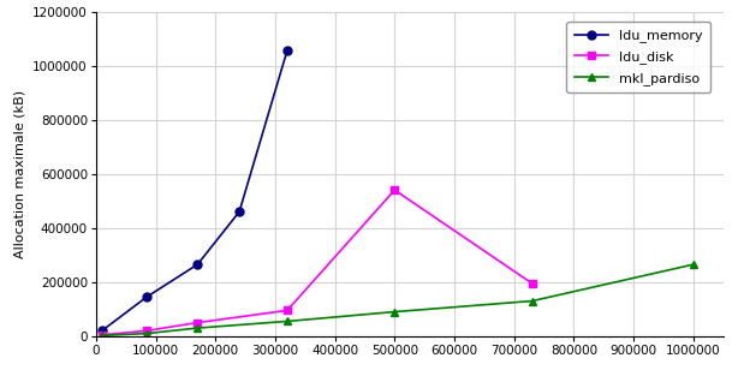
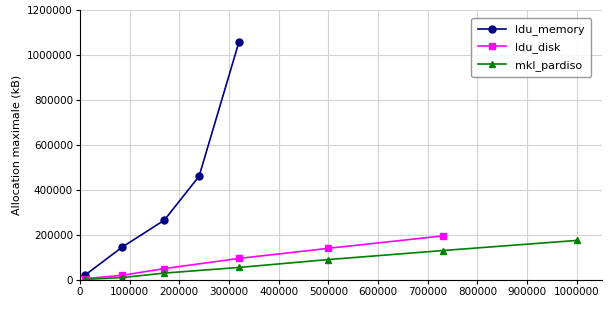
ldu_disk/500000: 540000 -> 140000
mkl_pardiso/1000000: 265000 -> 175000
